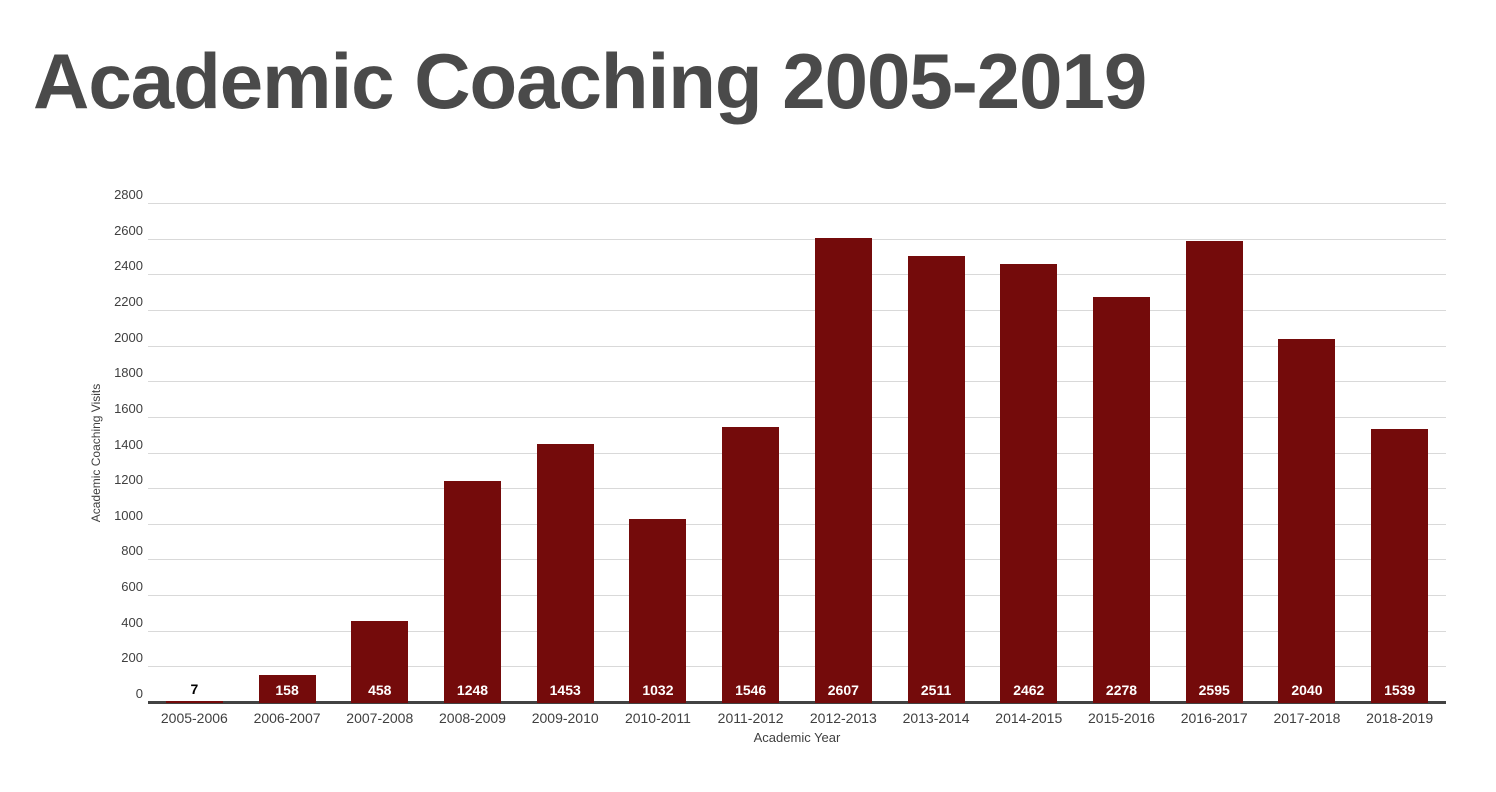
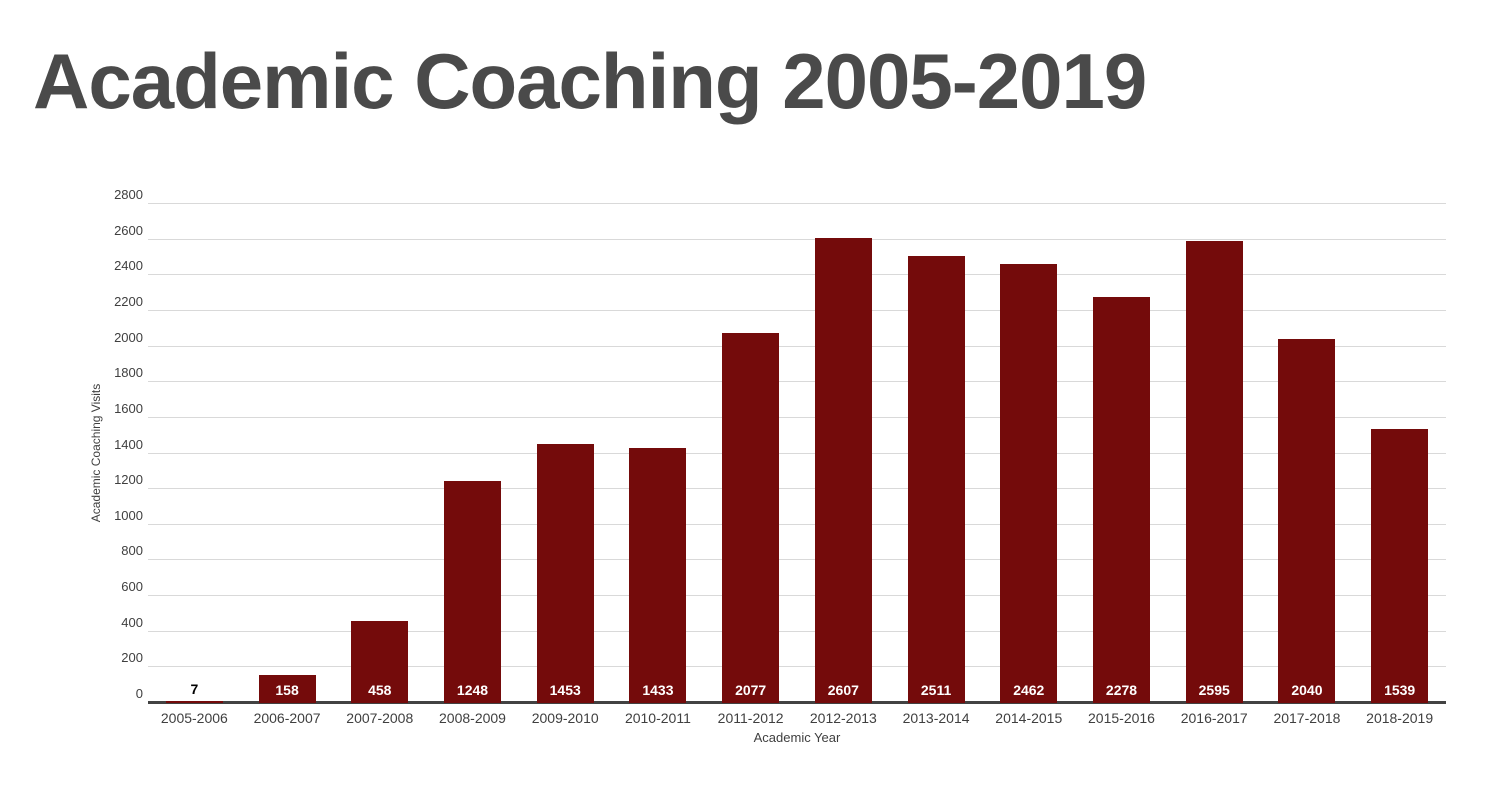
2010-2011: 1032 -> 1433
2011-2012: 1546 -> 2077
